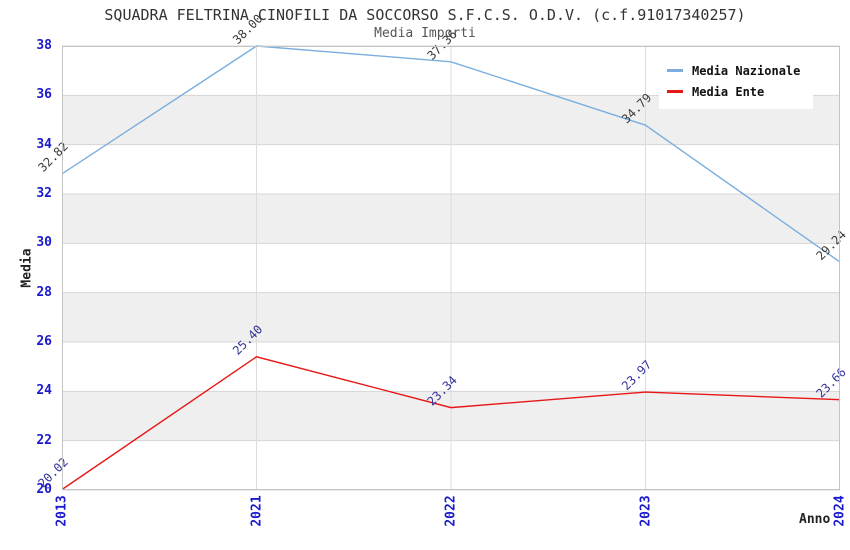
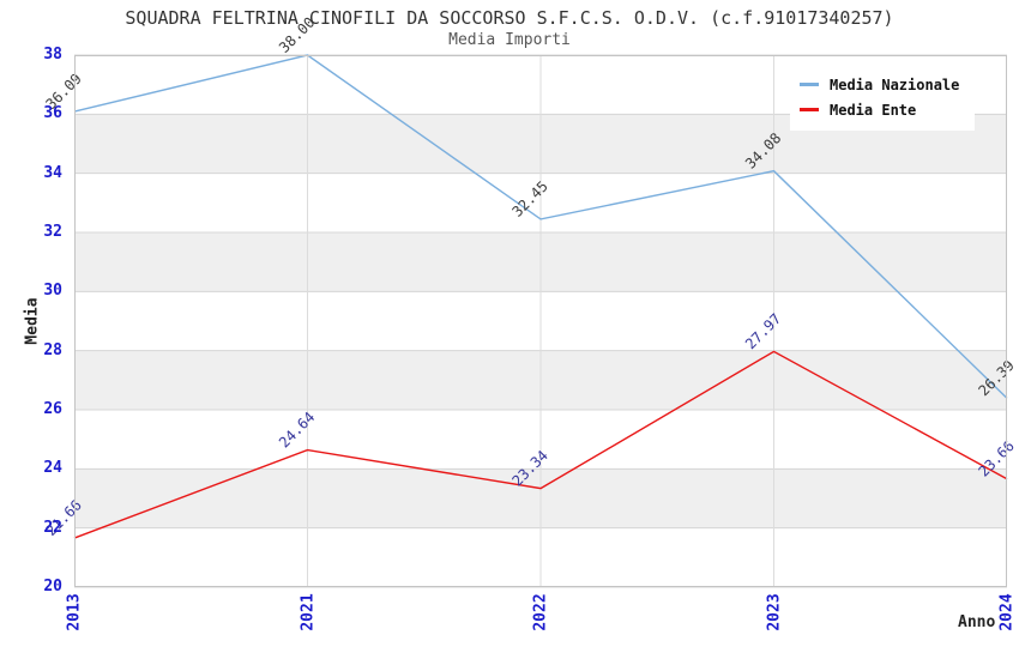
Media Nazionale/2013: 32.82 -> 36.09
Media Ente/2013: 20.02 -> 21.66
Media Ente/2021: 25.40 -> 24.64
Media Nazionale/2022: 37.36 -> 32.45
Media Nazionale/2023: 34.79 -> 34.08
Media Ente/2023: 23.97 -> 27.97
Media Nazionale/2024: 29.24 -> 26.39
